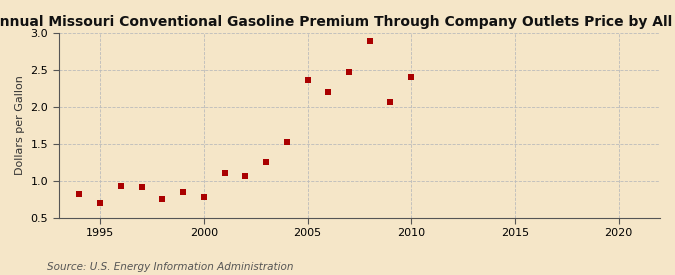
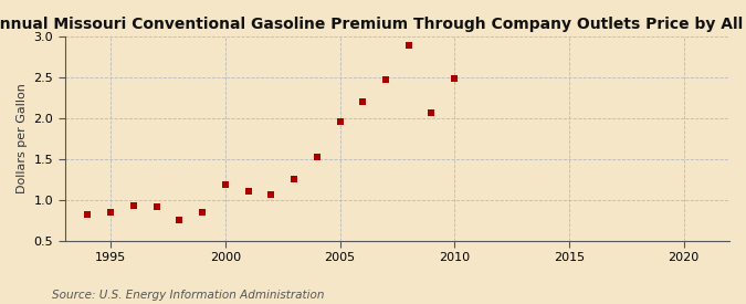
1995: 0.70 -> 0.84
2000: 0.78 -> 1.19
2005: 2.36 -> 1.95
2010: 2.40 -> 2.49
